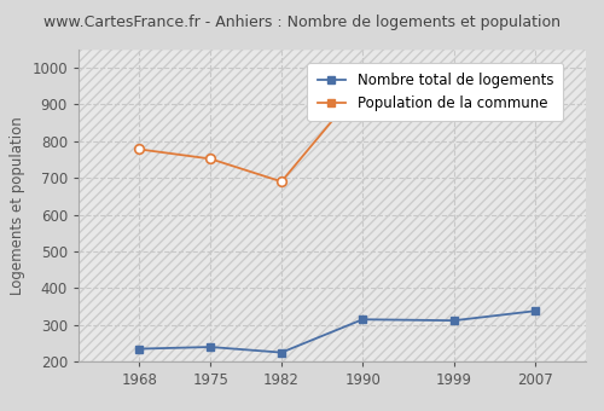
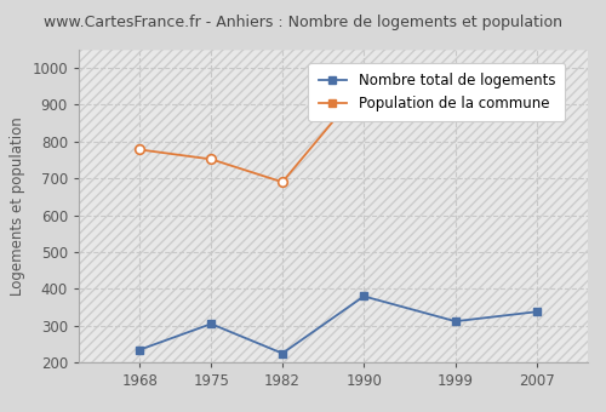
Nombre total de logements/1975: 240 -> 305
Nombre total de logements/1990: 315 -> 380
